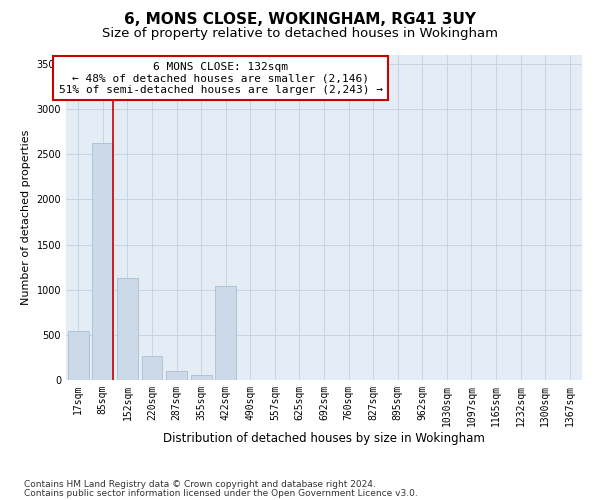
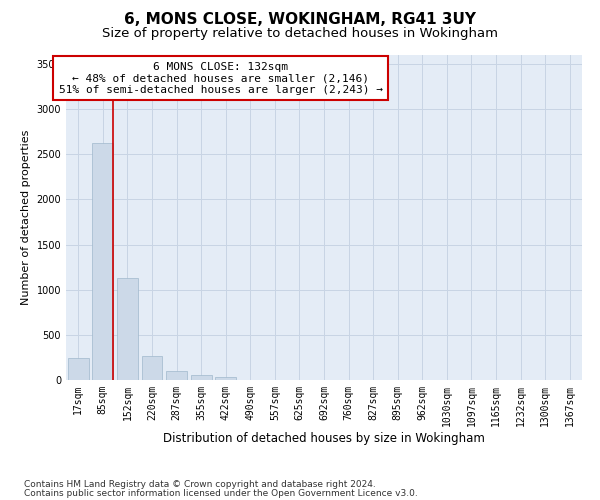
17sqm: 540 -> 240
422sqm: 1040 -> 30
